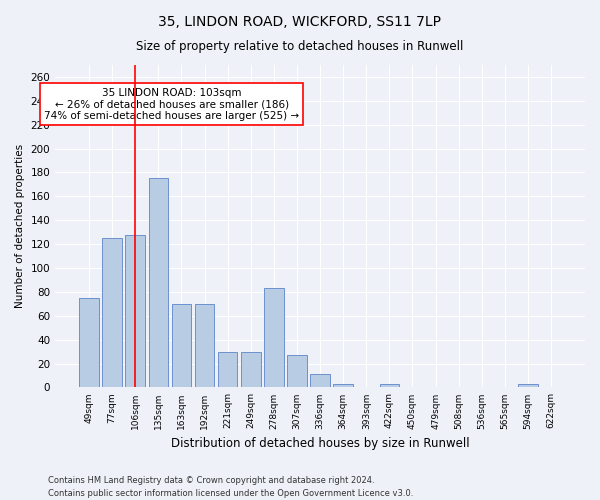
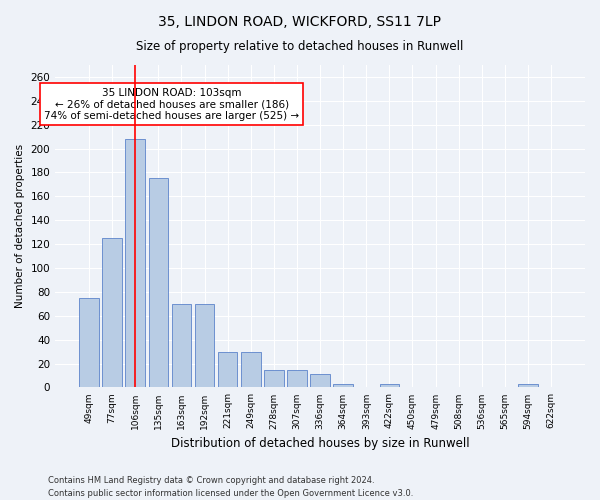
106sqm: 128 -> 208
278sqm: 83 -> 15
307sqm: 27 -> 15
